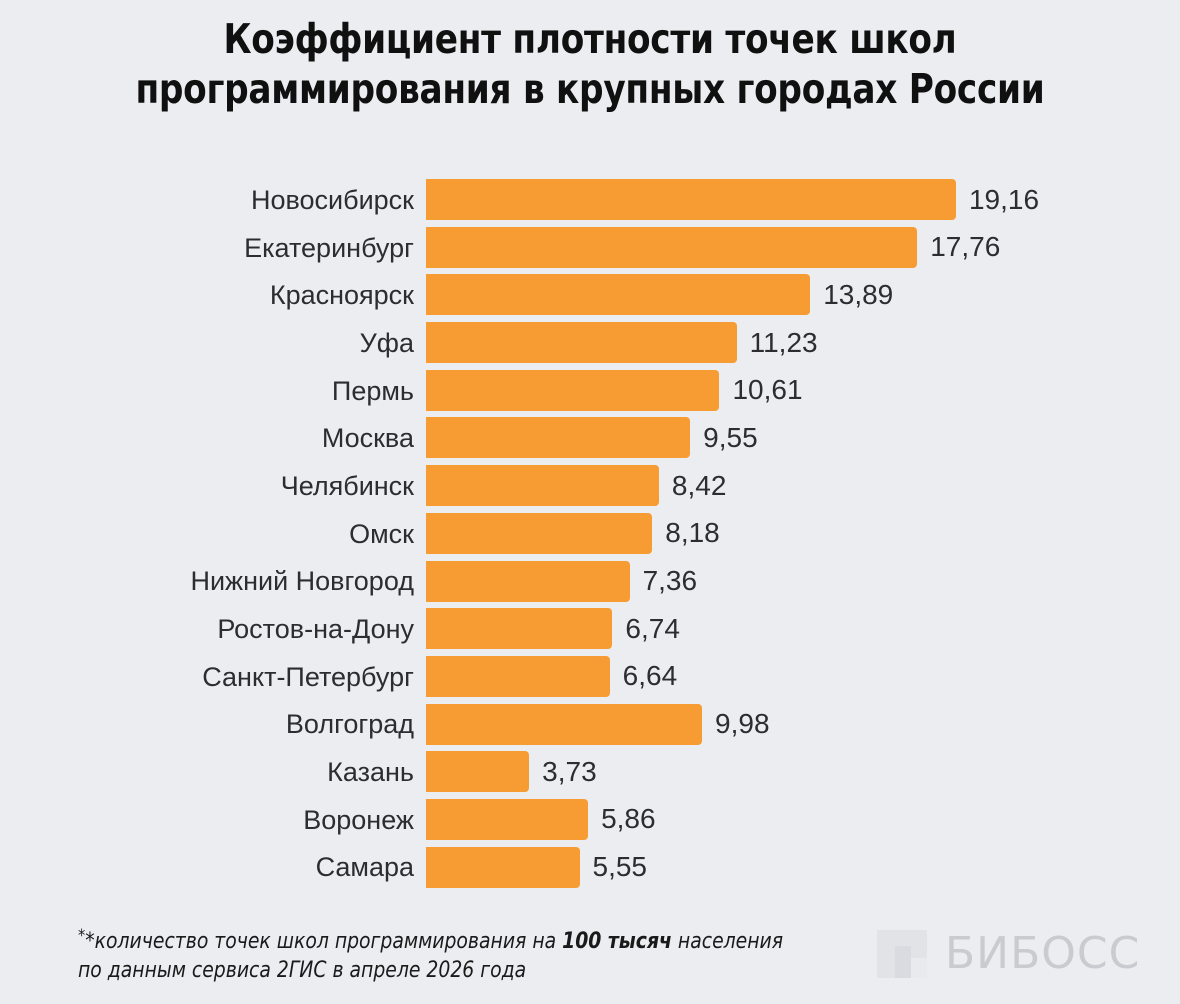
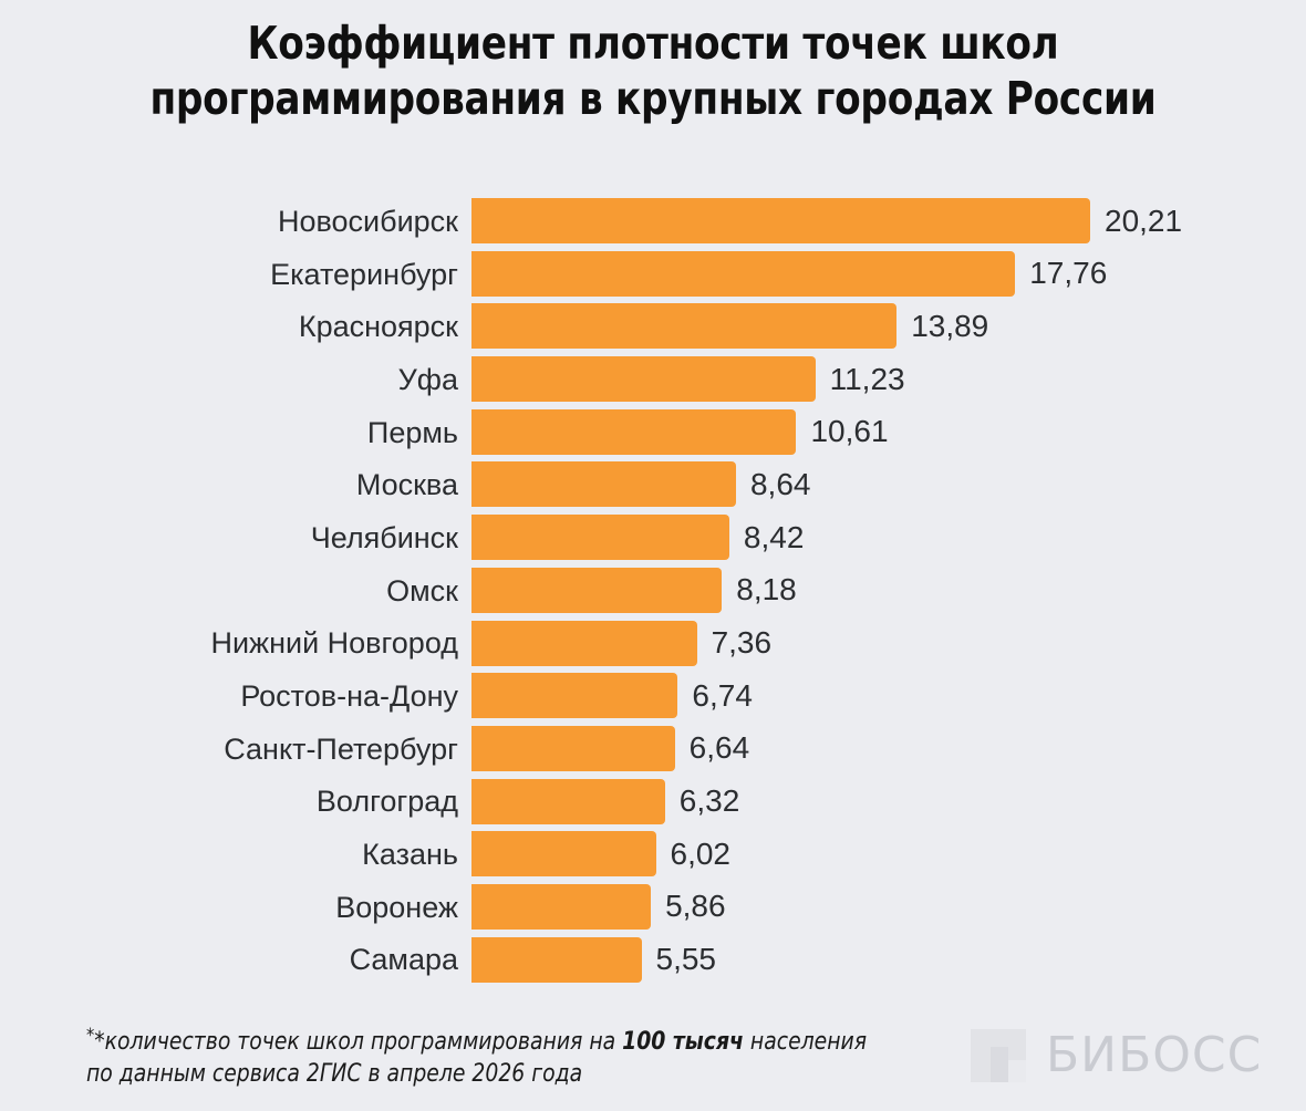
Новосибирск: 19,16 -> 20,21
Москва: 9,55 -> 8,64
Волгоград: 9,98 -> 6,32
Казань: 3,73 -> 6,02
